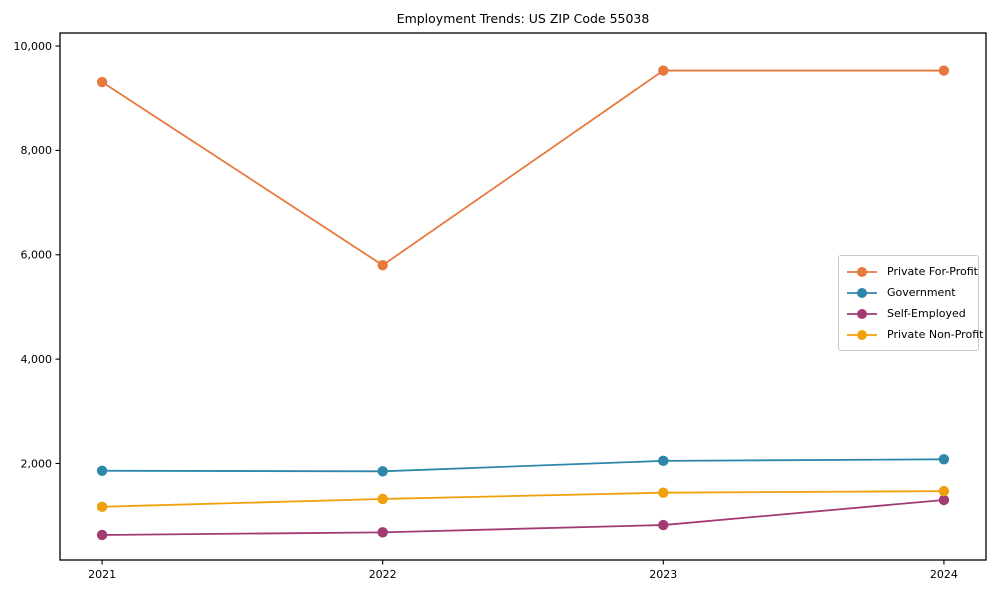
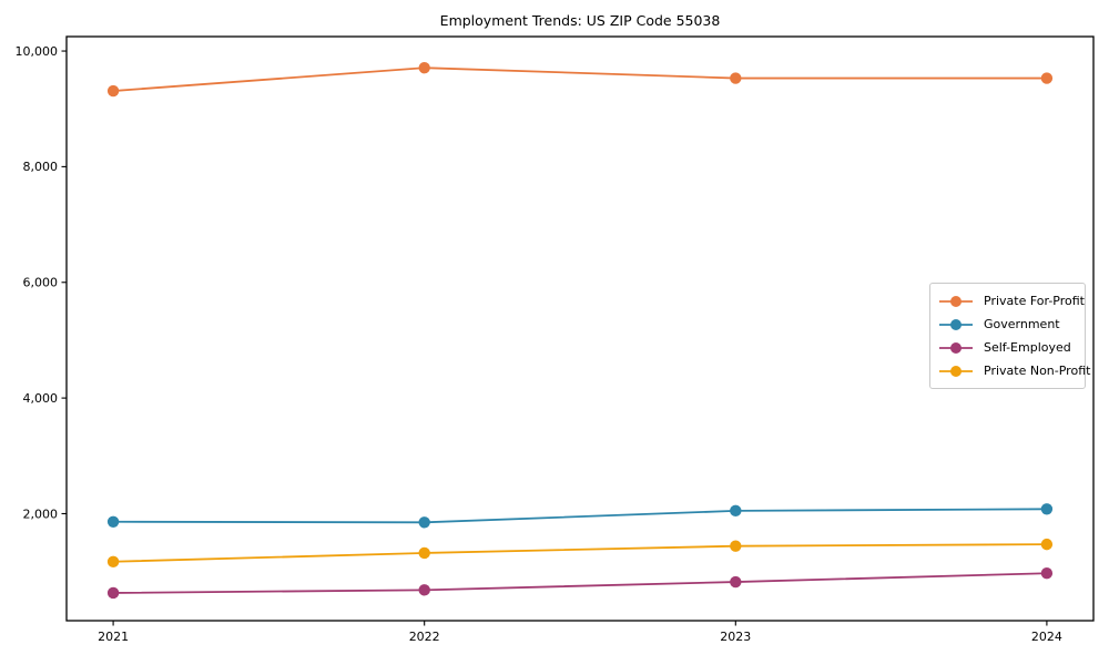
Private For-Profit/2022: 5800 -> 9700
Self-Employed/2024: 1300 -> 1000
